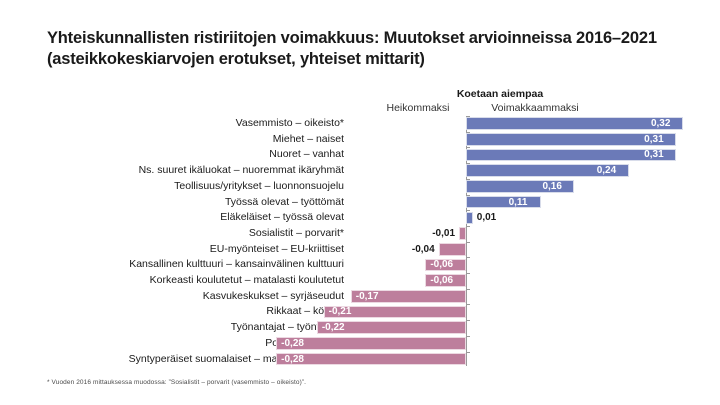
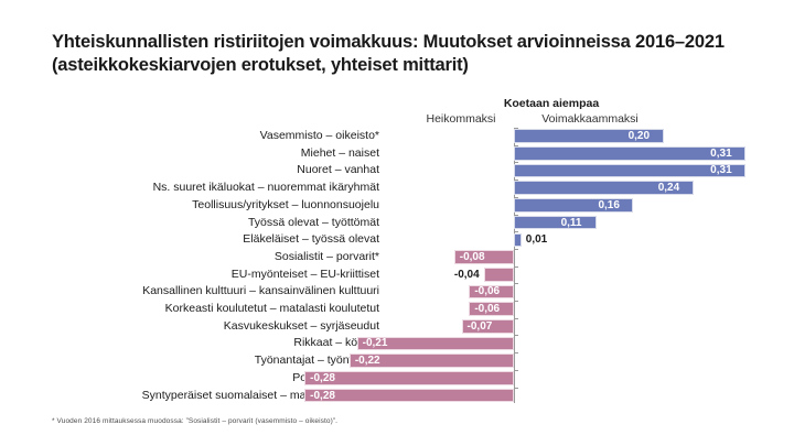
Vasemmisto – oikeisto*: 0,32 -> 0,20
Sosialistit – porvarit*: -0,01 -> -0,08
Kasvukeskukset – syrjäseudut: -0,17 -> -0,07
